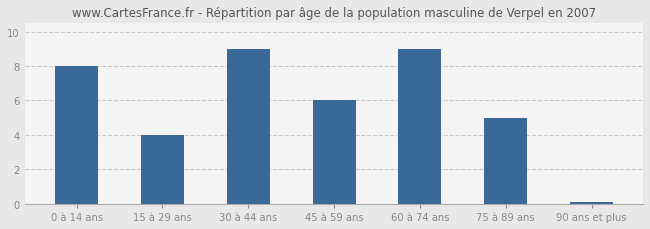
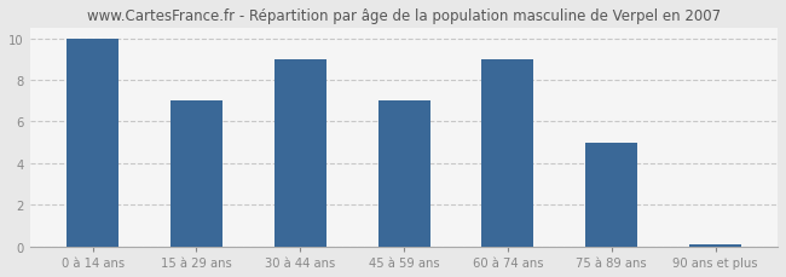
0 à 14 ans: 8.0 -> 10.0
15 à 29 ans: 4.0 -> 7.0
45 à 59 ans: 6.0 -> 7.0
